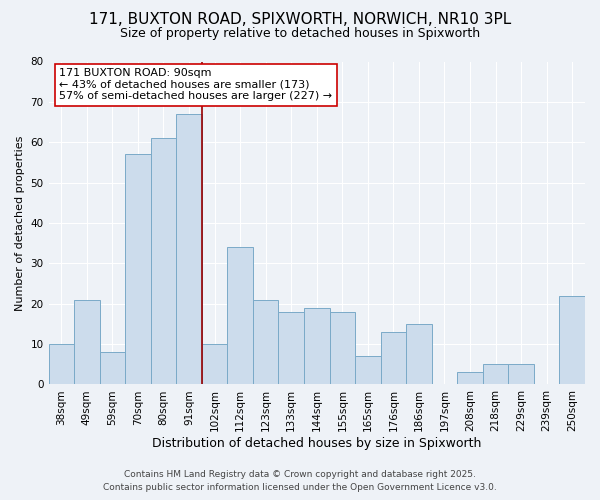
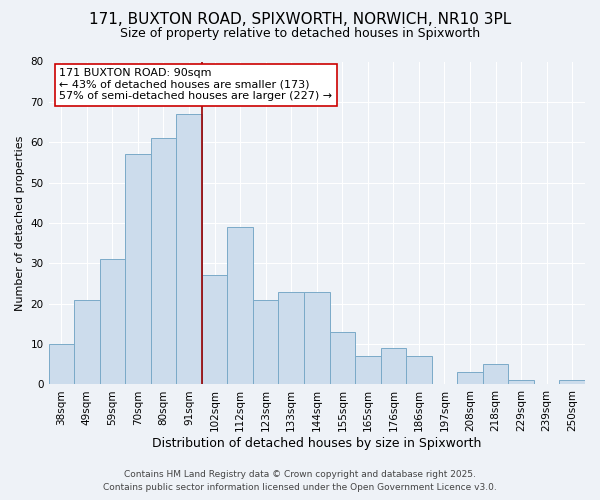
59sqm: 8 -> 31
102sqm: 10 -> 27
112sqm: 34 -> 39
133sqm: 18 -> 23
144sqm: 19 -> 23
155sqm: 18 -> 13
176sqm: 13 -> 9
186sqm: 15 -> 7
229sqm: 5 -> 1
250sqm: 22 -> 1
